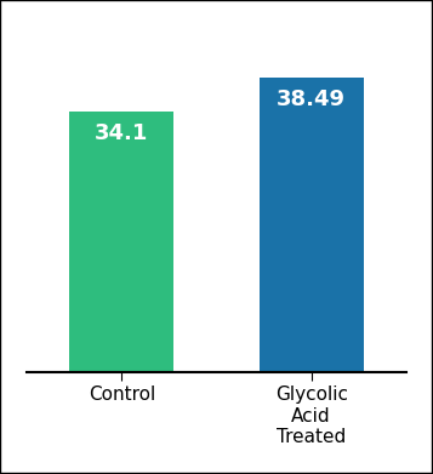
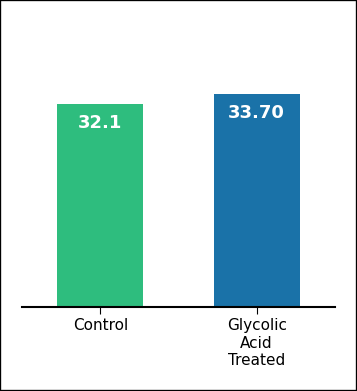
Control: 34.1 -> 32.1
Glycolic Acid Treated: 38.49 -> 33.70
